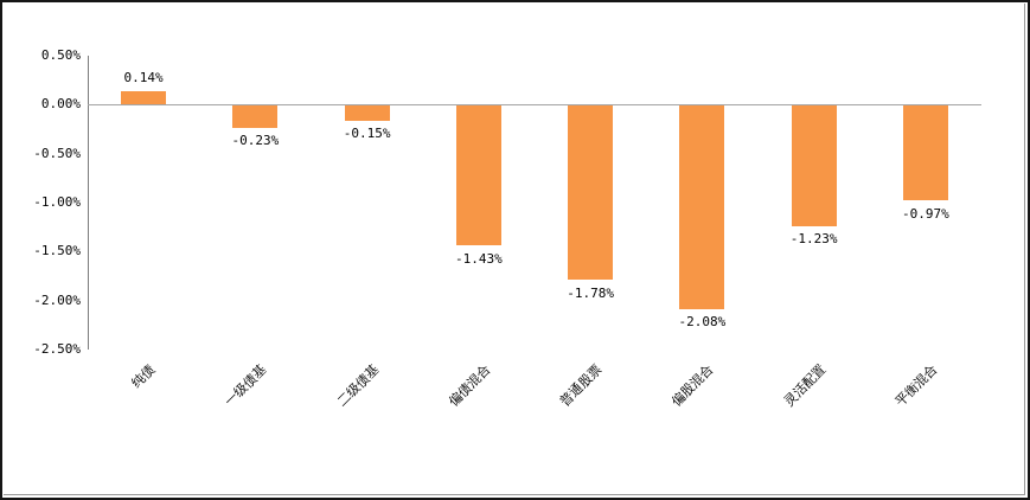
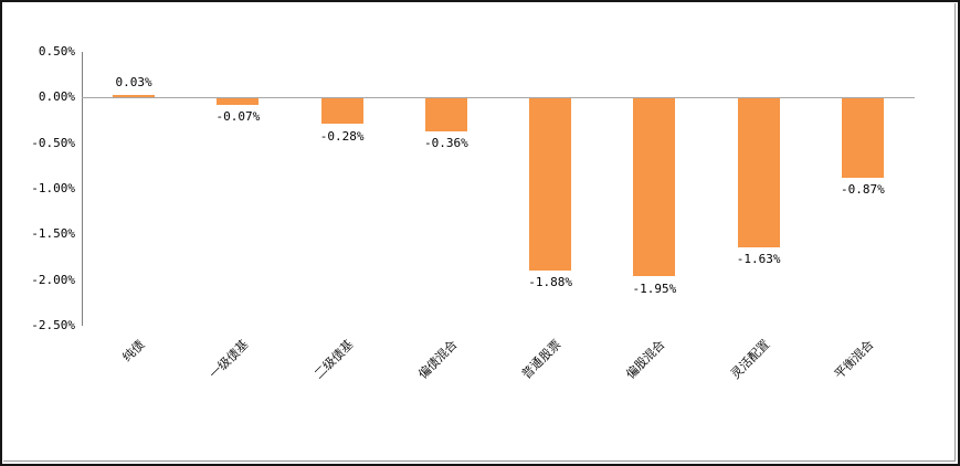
纯债: 0.14% -> 0.03%
一级债基: -0.23% -> -0.07%
二级债基: -0.15% -> -0.28%
偏债混合: -1.43% -> -0.36%
普通股票: -1.78% -> -1.88%
偏股混合: -2.08% -> -1.95%
灵活配置: -1.23% -> -1.63%
平衡混合: -0.97% -> -0.87%
